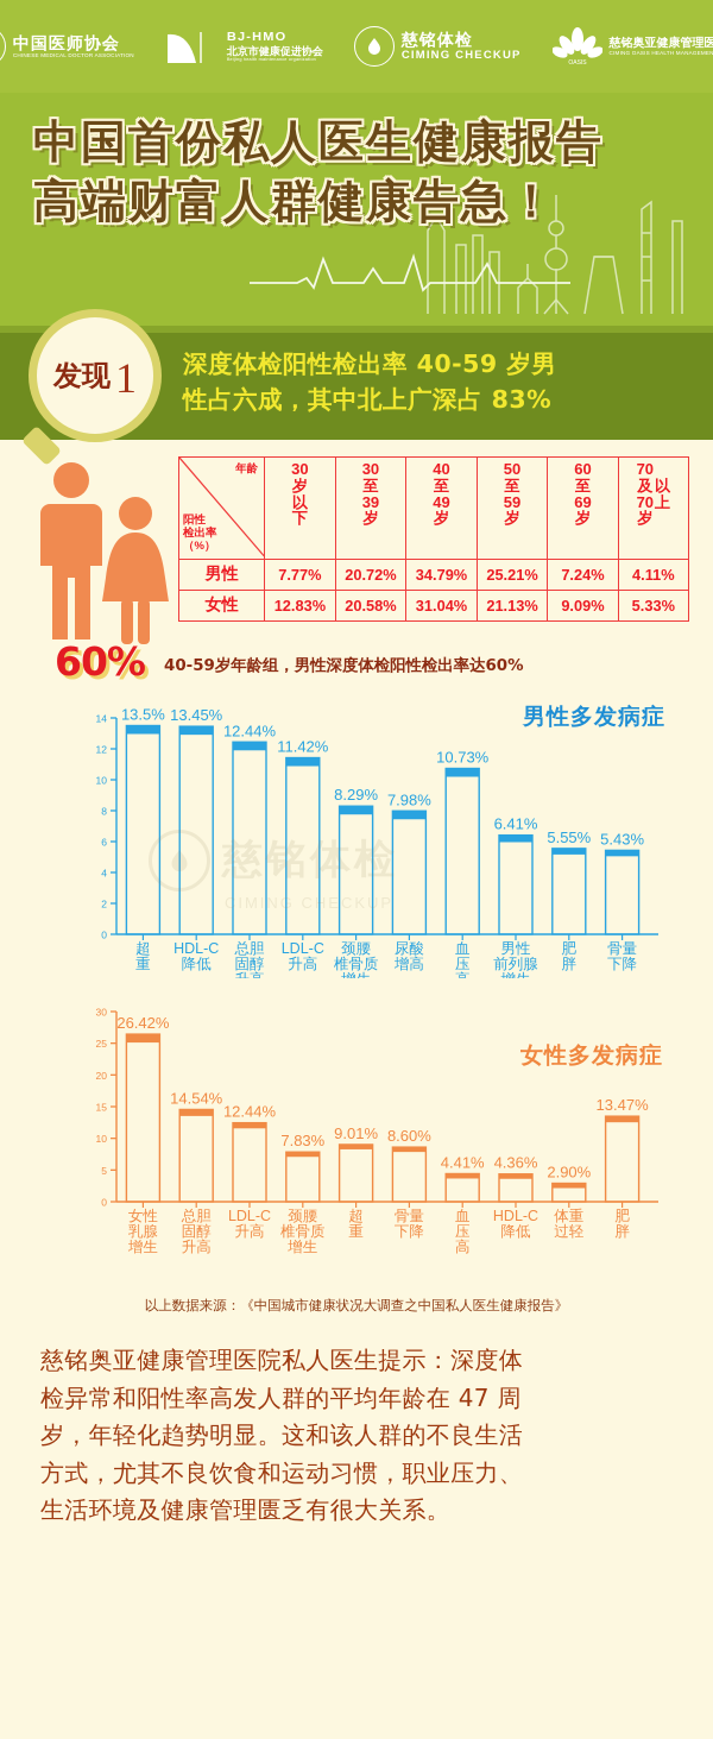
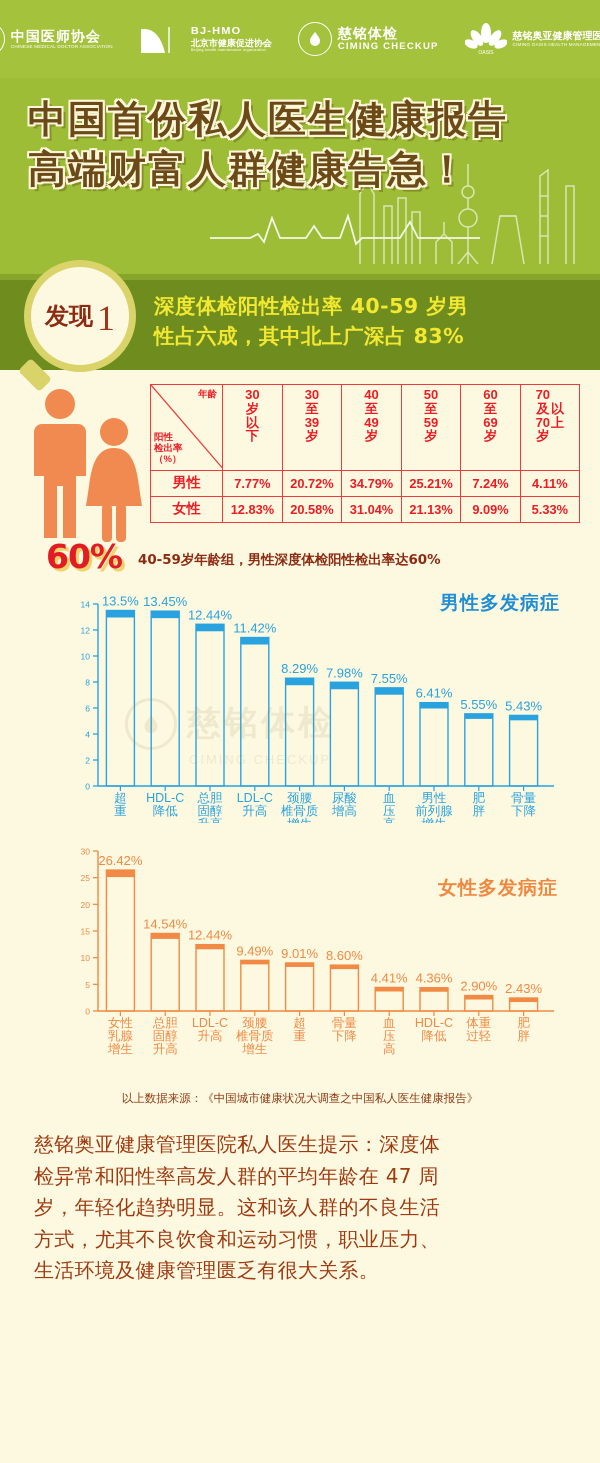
男性多发病症/血压高: 10.73% -> 7.55%
女性多发病症/颈腰椎骨质增生: 7.83% -> 9.49%
女性多发病症/肥胖: 13.47% -> 2.43%
